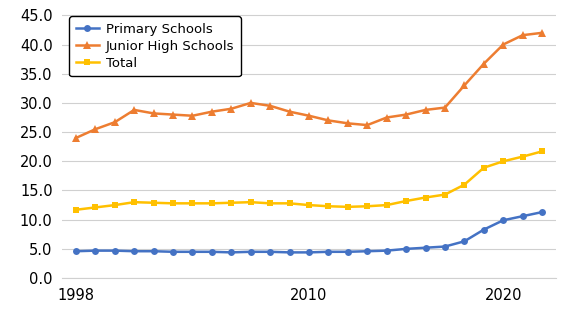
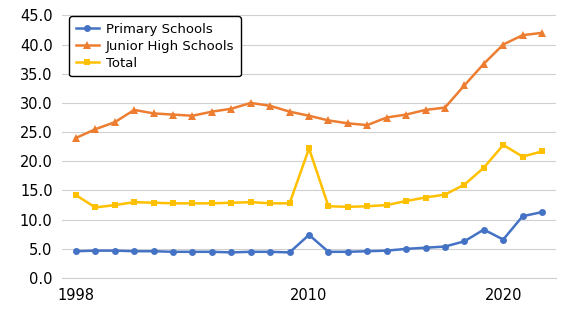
Total/1998: 11.7 -> 14.2
Primary Schools/2010: 4.4 -> 7.4
Total/2010: 12.5 -> 22.2
Primary Schools/2020: 9.9 -> 6.6
Total/2020: 20.0 -> 22.8
